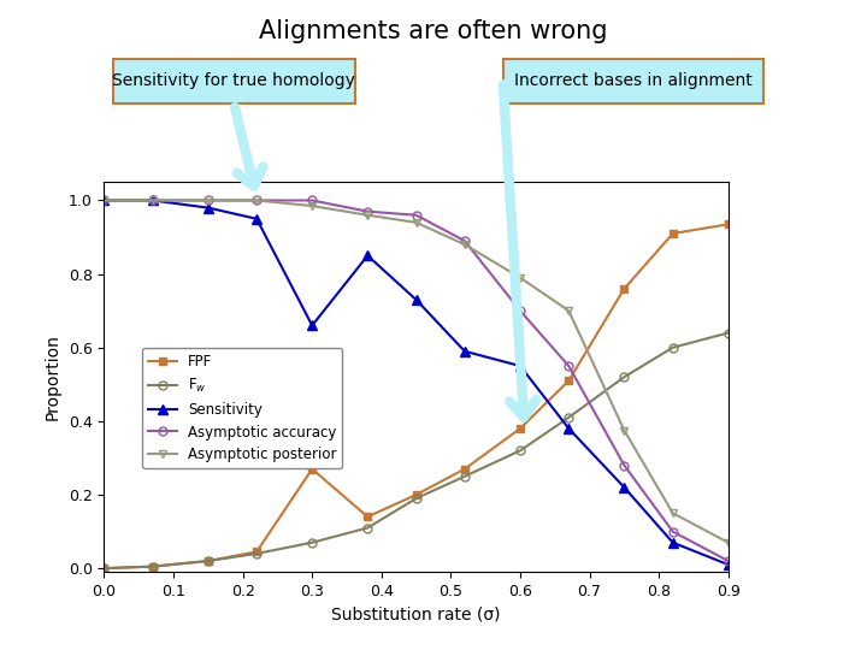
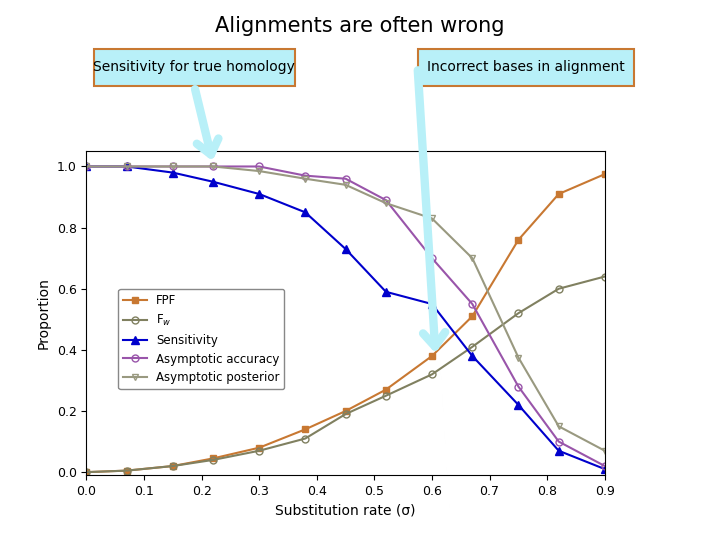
FPF/0.3: 0.270 -> 0.080
Sensitivity/0.3: 0.66 -> 0.91
Asymptotic posterior/0.6: 0.790 -> 0.830
FPF/0.9: 0.935 -> 0.975
